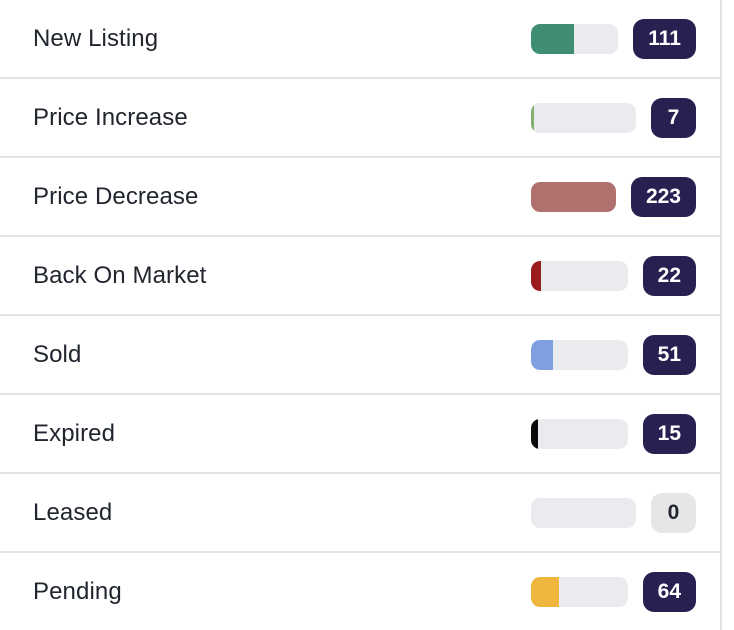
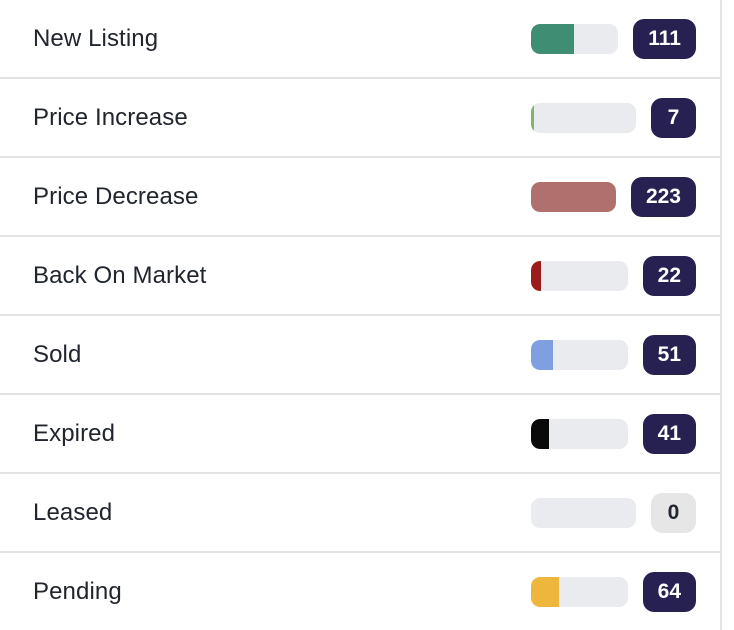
Expired: 15 -> 41
